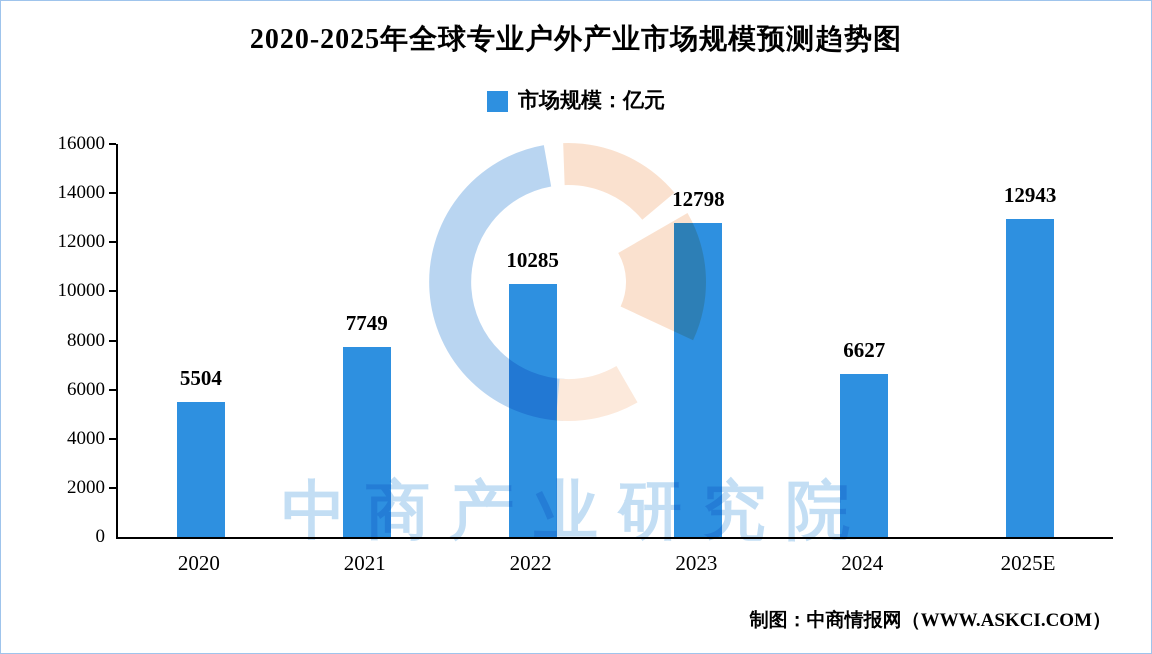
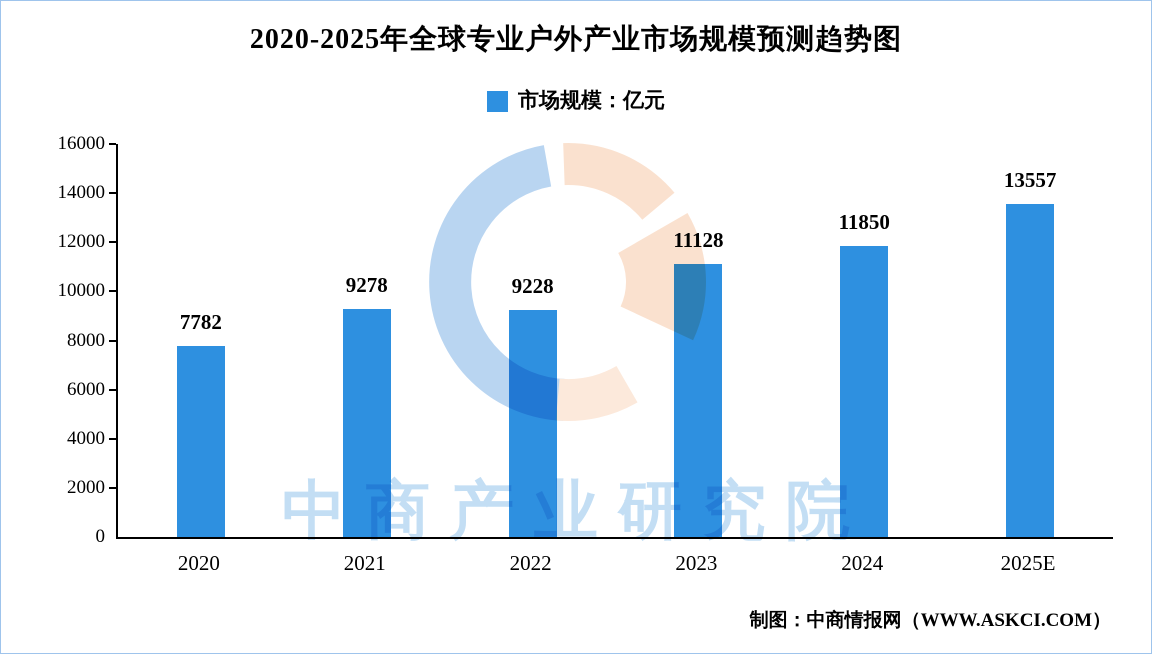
2020: 5504 -> 7782
2021: 7749 -> 9278
2022: 10285 -> 9228
2023: 12798 -> 11128
2024: 6627 -> 11850
2025E: 12943 -> 13557
